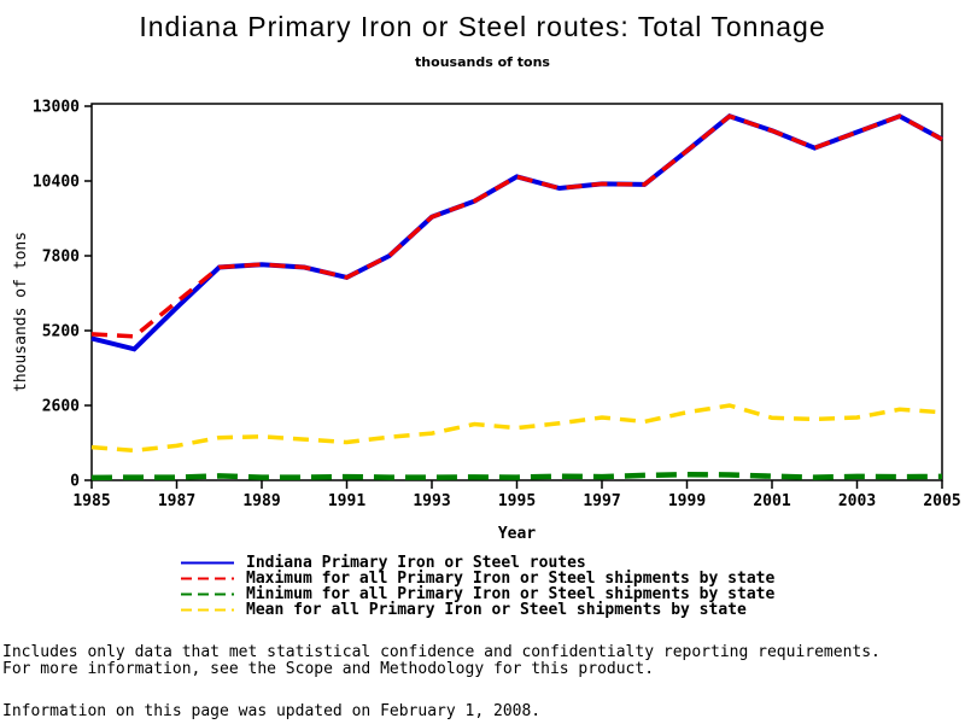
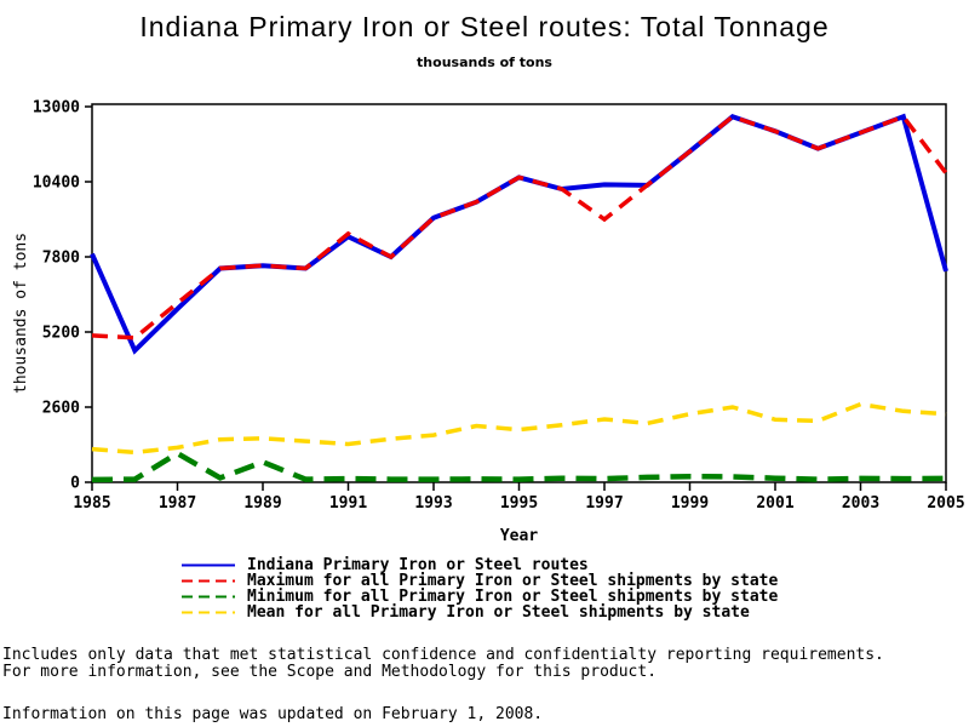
Indiana Primary Iron or Steel routes/1985: 4900 -> 7900
Minimum for all Primary Iron or Steel shipments by state/1987: 100 -> 1000
Minimum for all Primary Iron or Steel shipments by state/1989: 100 -> 700
Indiana Primary Iron or Steel routes/1991: 7000 -> 8500
Maximum for all Primary Iron or Steel shipments by state/1991: 7000 -> 8600
Maximum for all Primary Iron or Steel shipments by state/1997: 10300 -> 9100
Mean for all Primary Iron or Steel shipments by state/2003: 2200 -> 2700
Indiana Primary Iron or Steel routes/2005: 11800 -> 7300
Maximum for all Primary Iron or Steel shipments by state/2005: 11800 -> 10700
